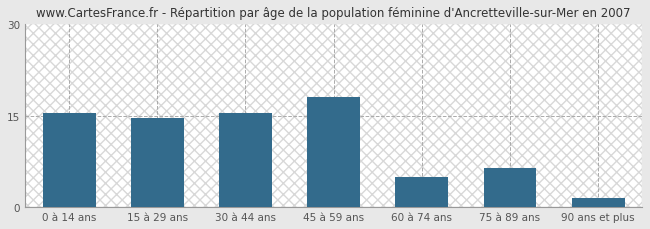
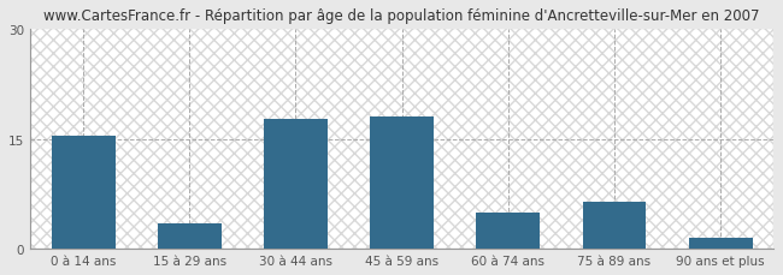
15 à 29 ans: 14.7 -> 3.4
30 à 44 ans: 15.5 -> 17.8
